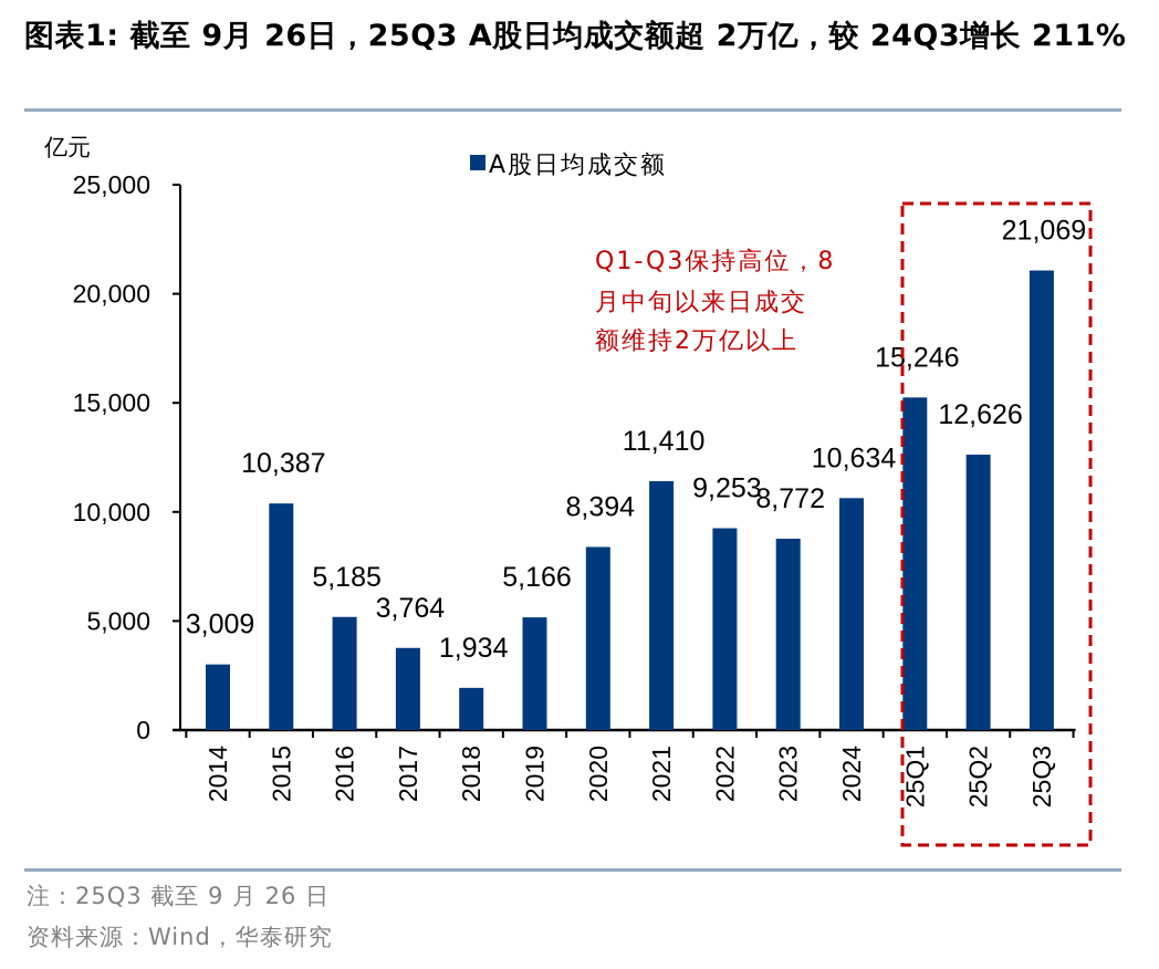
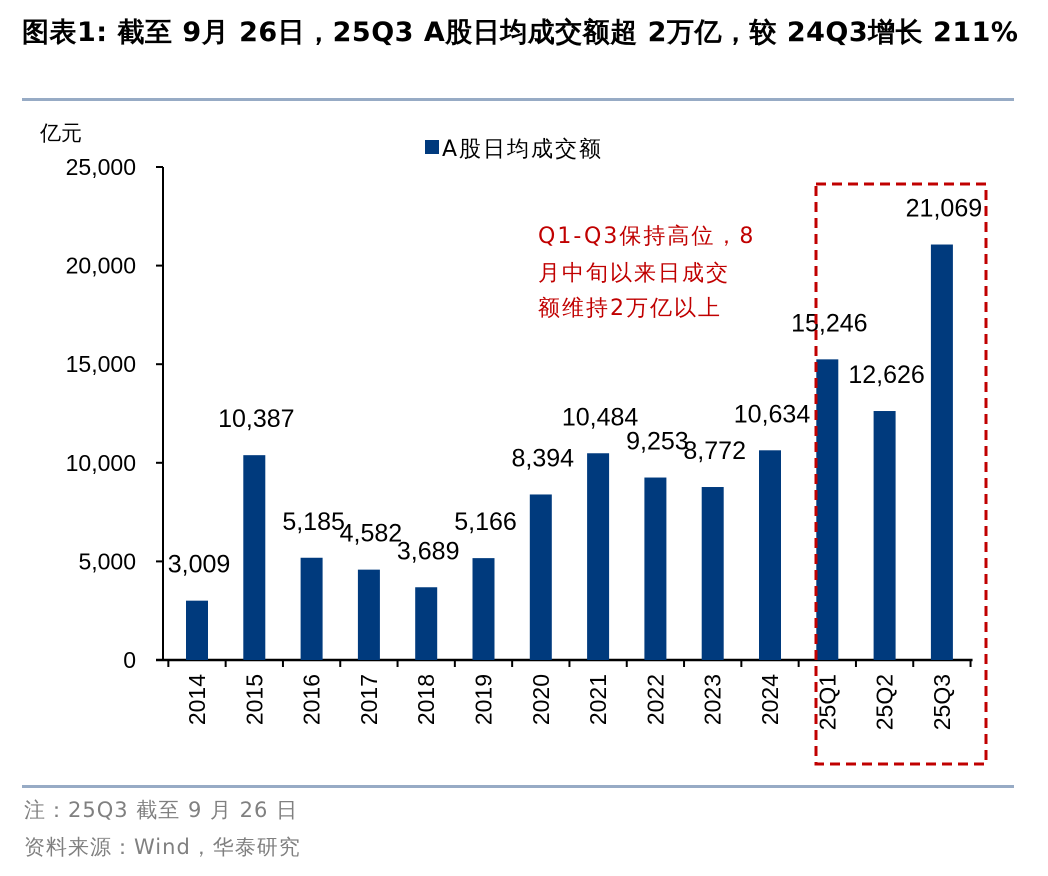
2017: 3,764 -> 4,582
2018: 1,934 -> 3,689
2021: 11,410 -> 10,484
